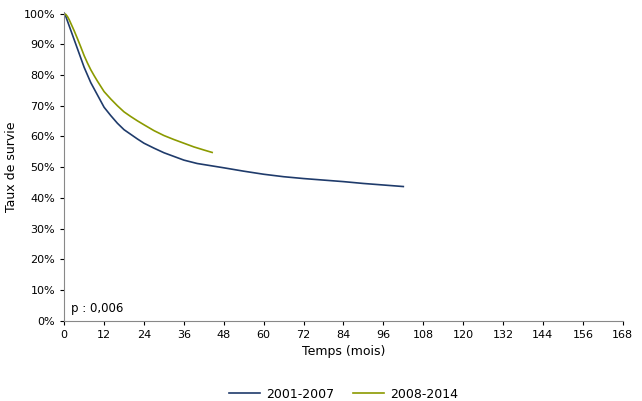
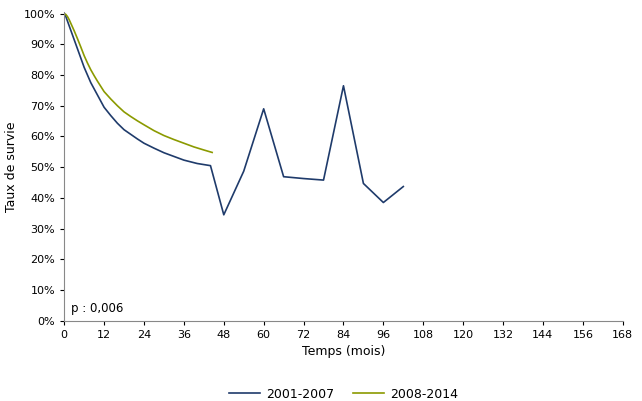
2001-2007/48: 49.8% -> 34.5%
2001-2007/60: 47.7% -> 69.0%
2001-2007/84: 45.3% -> 76.5%
2001-2007/96: 44.2% -> 38.5%
